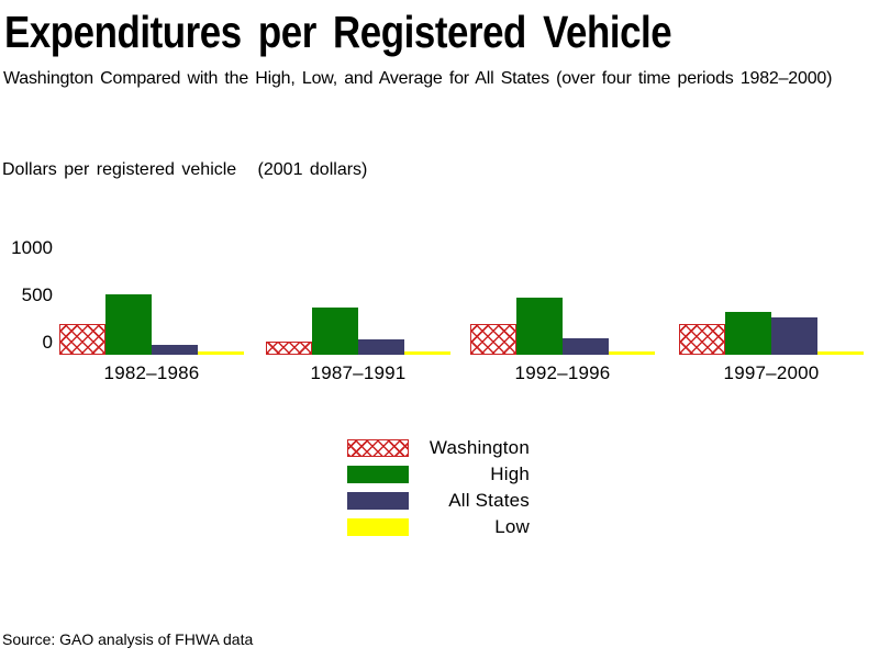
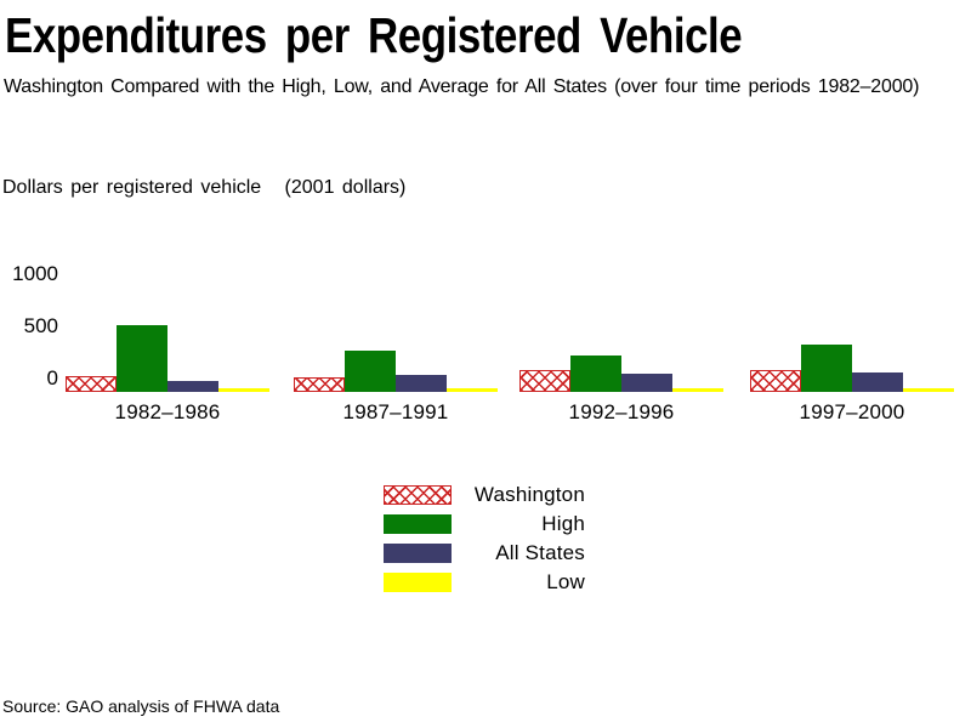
Washington/1982–1986: 300 -> 100
High/1987–1991: 500 -> 400
Washington/1992–1996: 300 -> 200
High/1992–1996: 600 -> 400
Washington/1997–2000: 300 -> 200
All States/1997–2000: 400 -> 200
